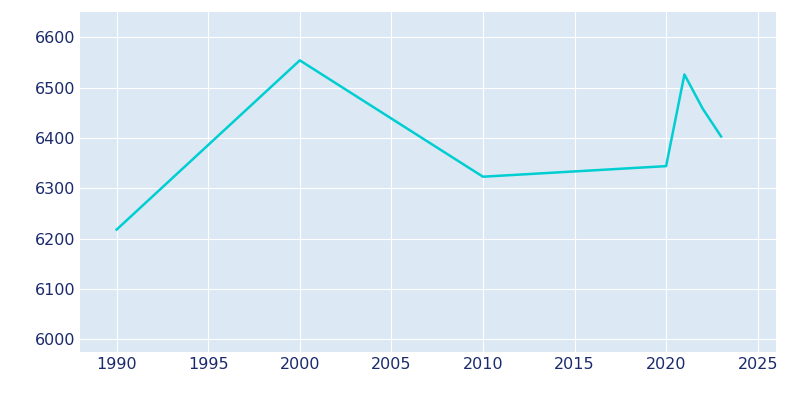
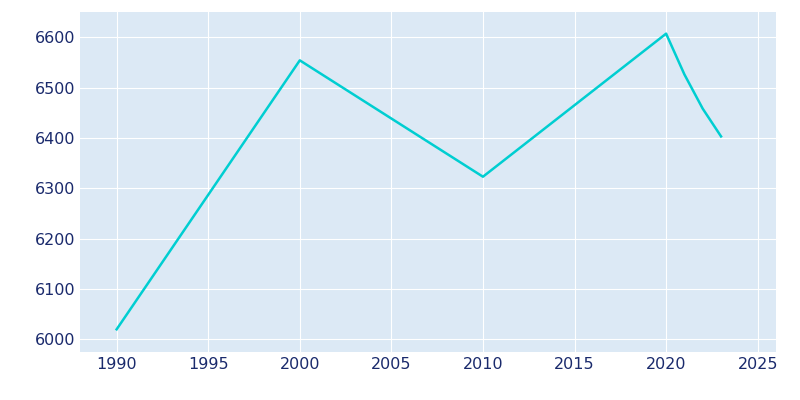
1990: 6218 -> 6020
2020: 6344 -> 6607
